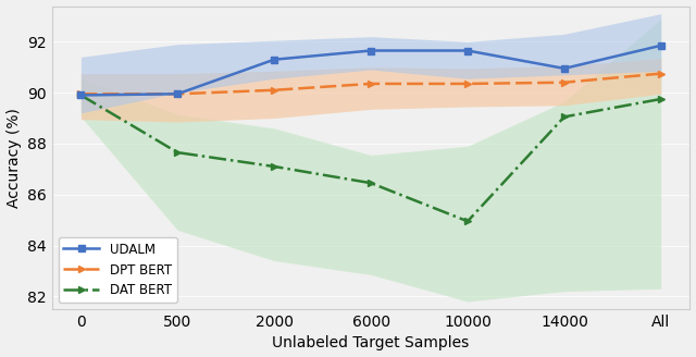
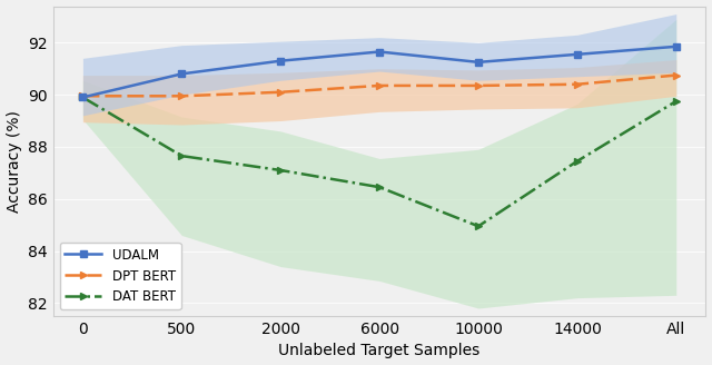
UDALM/500: 89.95 -> 90.80
UDALM/10000: 91.65 -> 91.25
UDALM/14000: 90.95 -> 91.55
DAT BERT/14000: 89.05 -> 87.45
